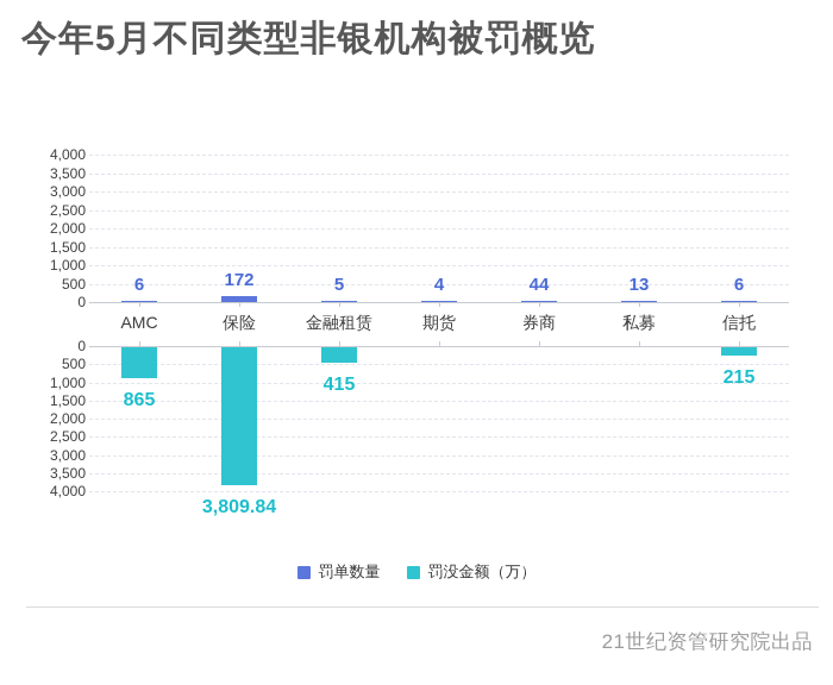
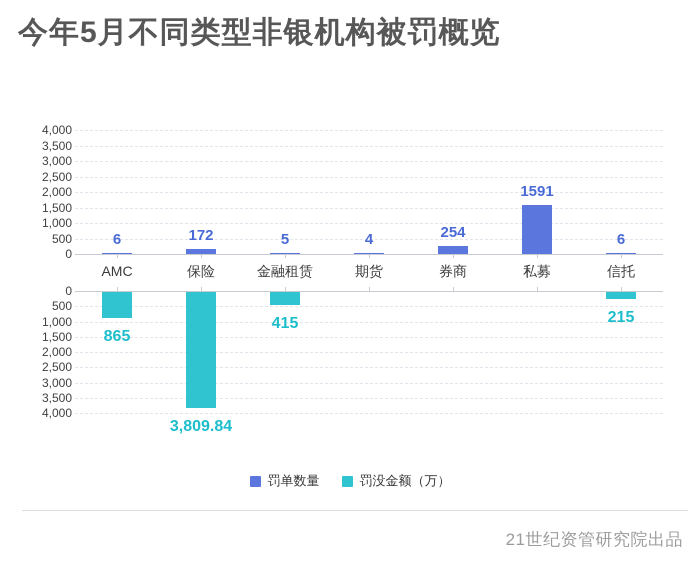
罚单数量/券商: 44 -> 254
罚单数量/私募: 13 -> 1591
